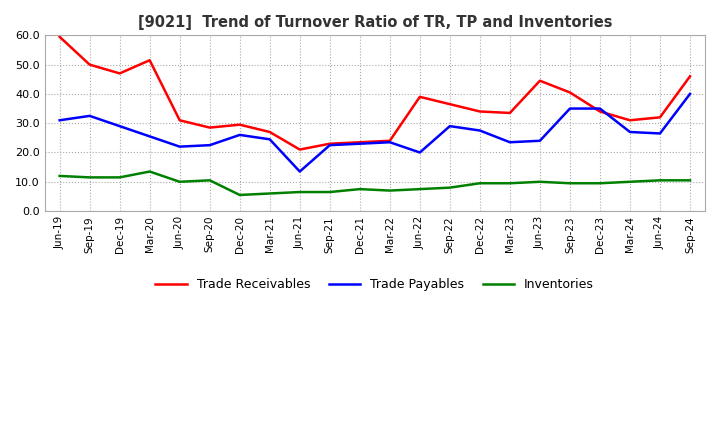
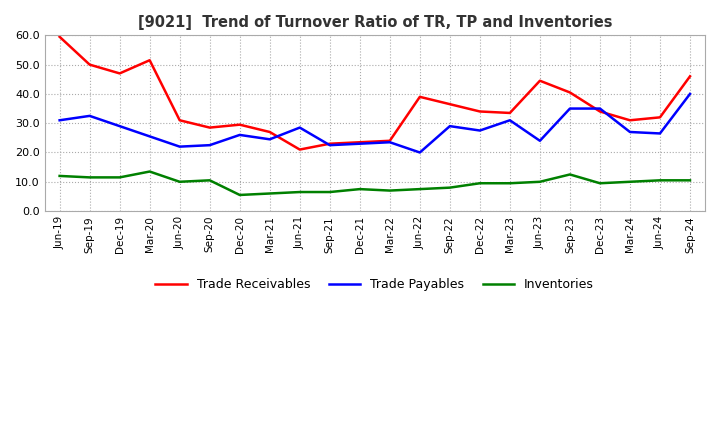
Trade Payables/Jun-21: 13.5 -> 28.5
Trade Payables/Mar-23: 23.5 -> 31.0
Inventories/Sep-23: 9.5 -> 12.5
